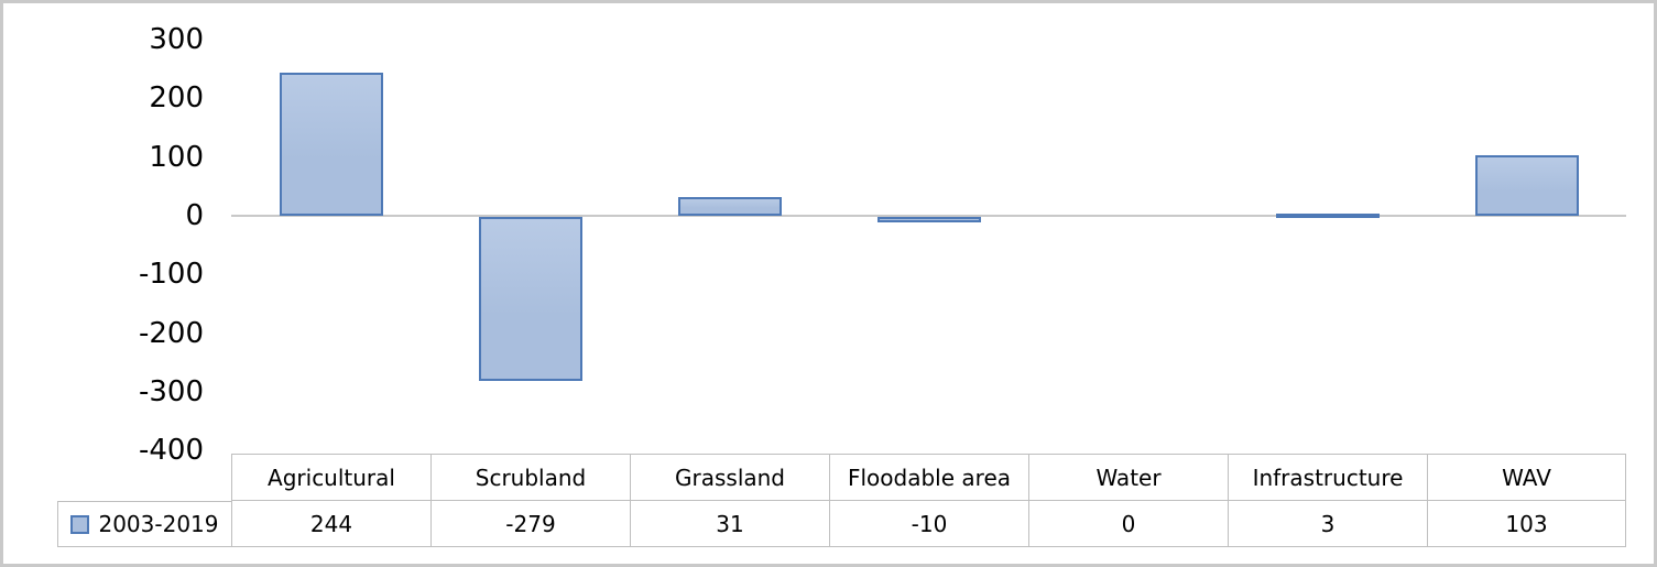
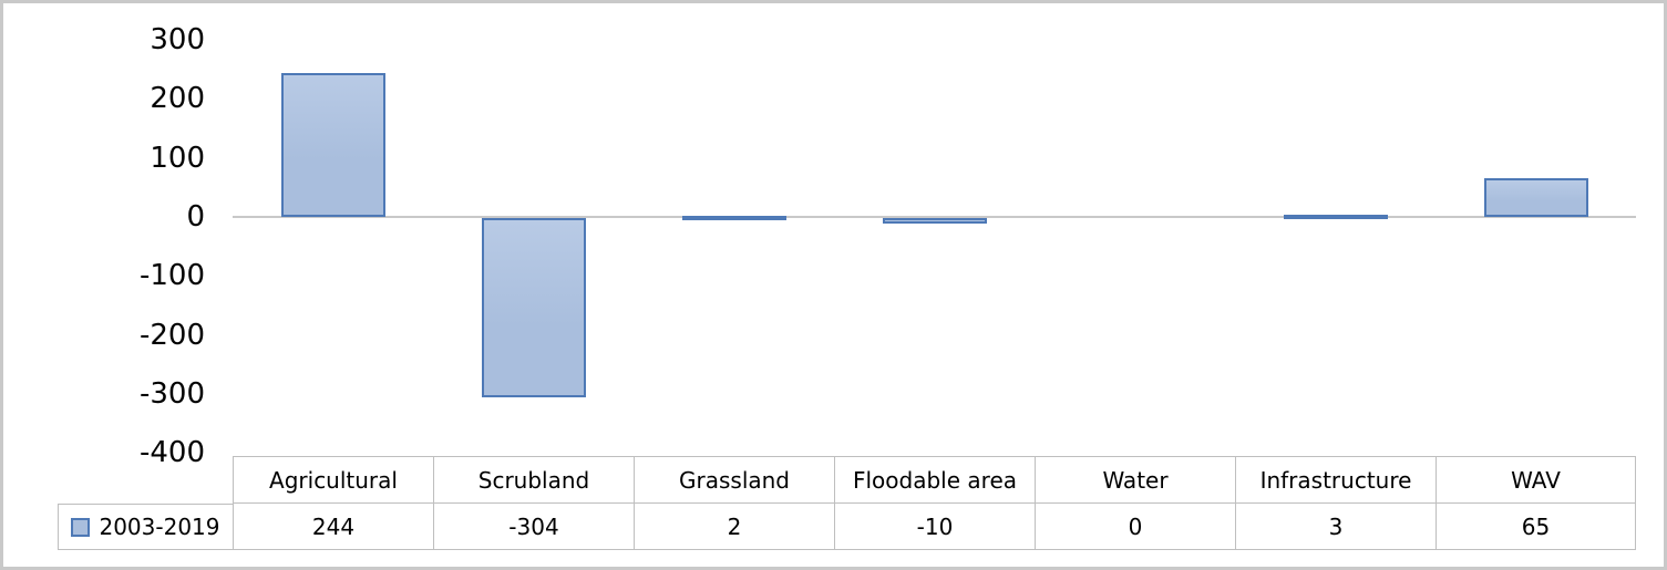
Scrubland: -279 -> -304
Grassland: 31 -> 2
WAV: 103 -> 65
